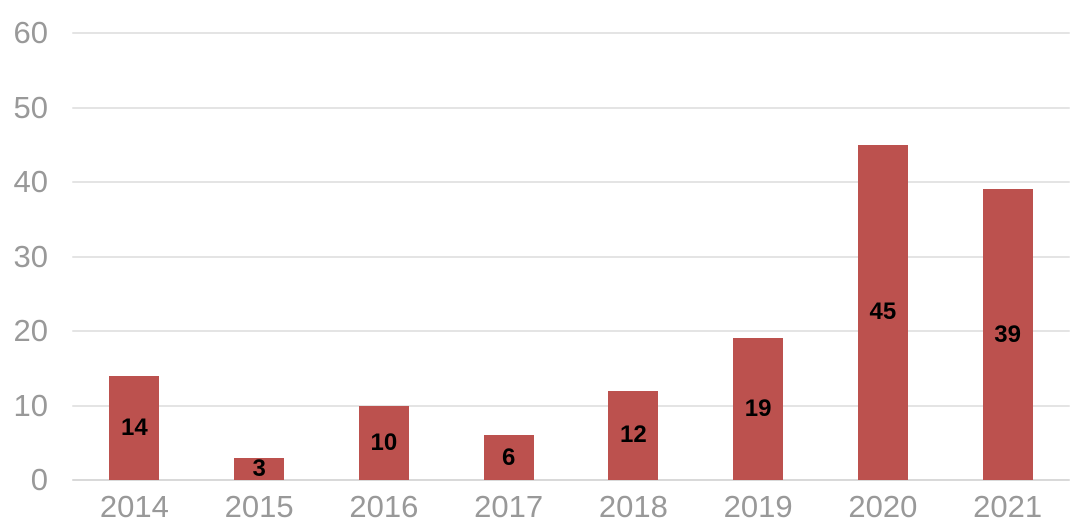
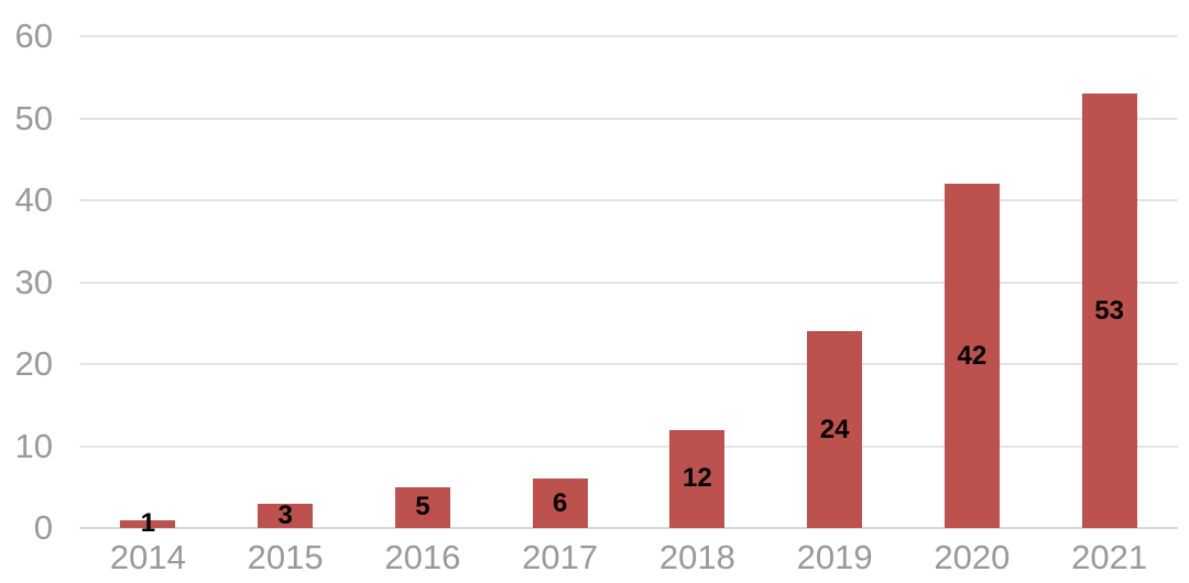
2014: 14 -> 1
2016: 10 -> 5
2019: 19 -> 24
2020: 45 -> 42
2021: 39 -> 53
